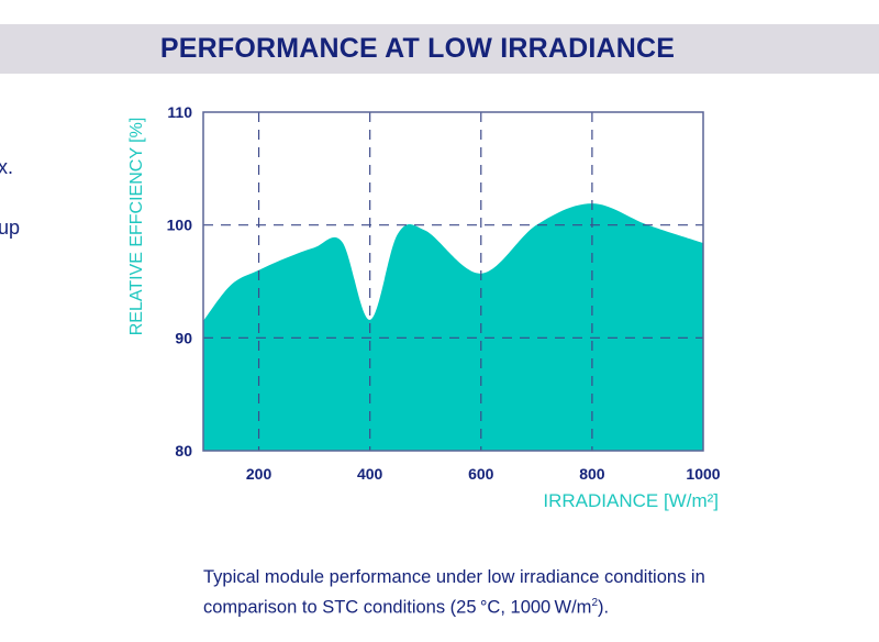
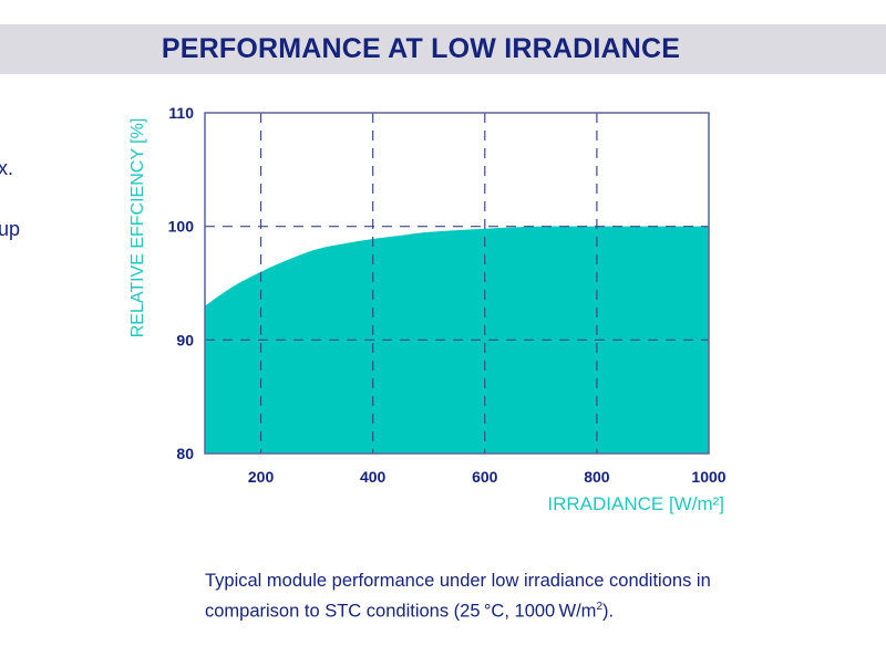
100: 91.5 -> 93.0
400: 91.6 -> 98.9
600: 95.7 -> 99.8
800: 101.9 -> 100.0
1000: 98.4 -> 100.0
